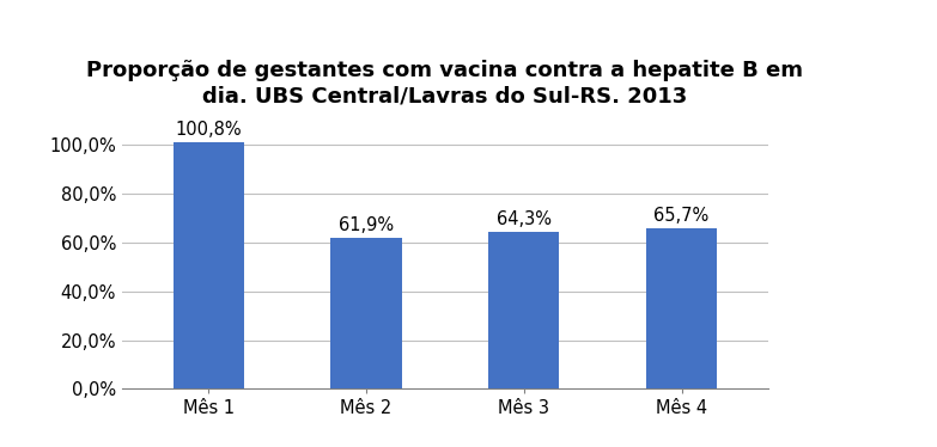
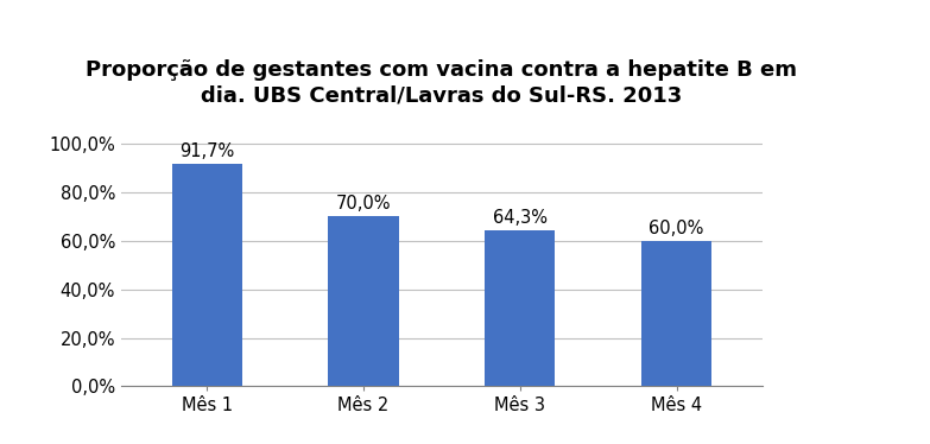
Mês 1: 100,8% -> 91,7%
Mês 2: 61,9% -> 70,0%
Mês 4: 65,7% -> 60,0%
